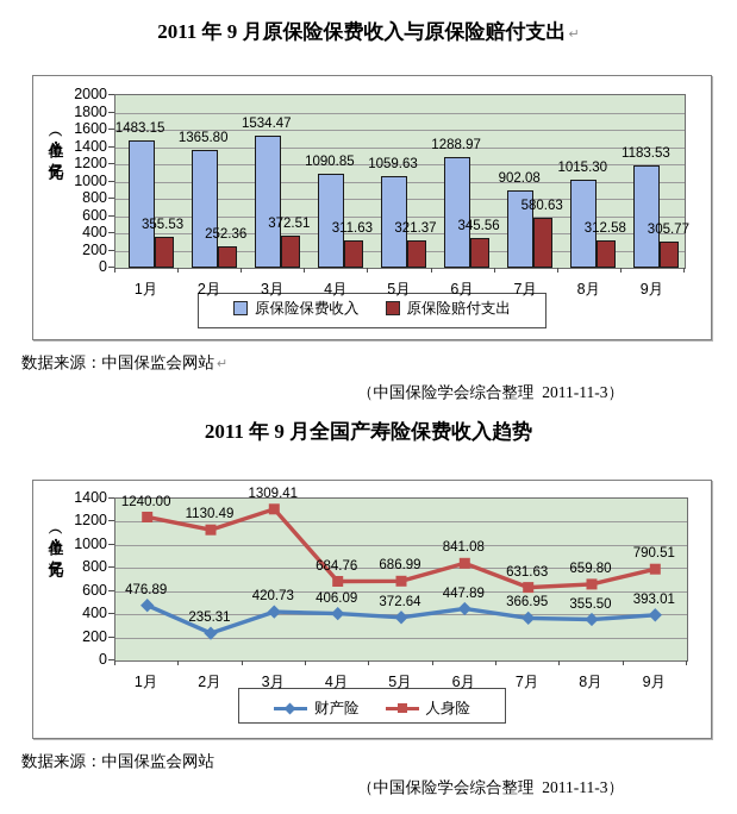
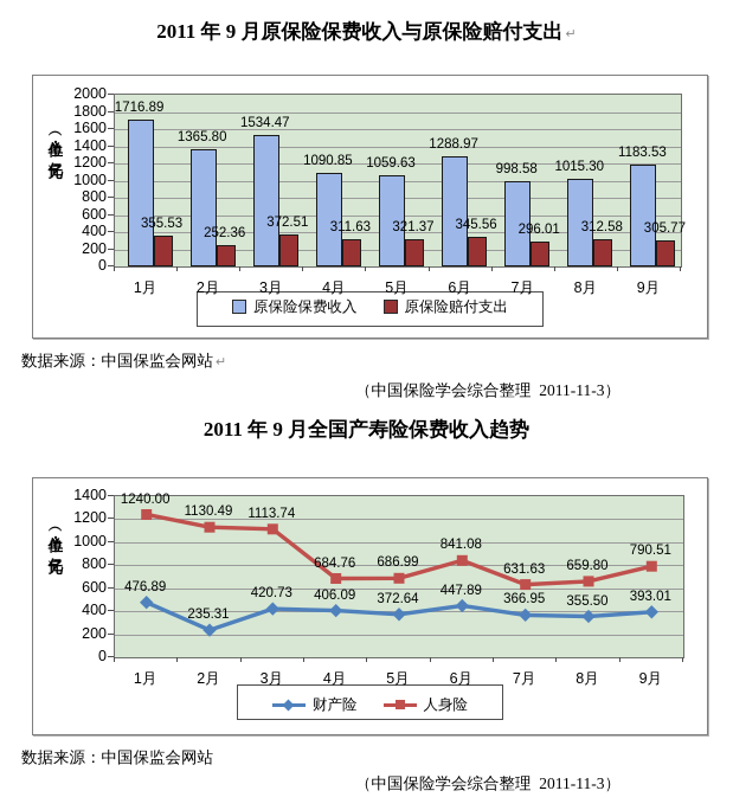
2011 年 9 月原保险保费收入与原保险赔付支出/原保险保费收入/1月: 1483.15 -> 1716.89
2011 年 9 月原保险保费收入与原保险赔付支出/原保险保费收入/7月: 902.08 -> 998.58
2011 年 9 月原保险保费收入与原保险赔付支出/原保险赔付支出/7月: 580.63 -> 296.01
2011 年 9 月全国产寿险保费收入趋势/人身险/3月: 1309.41 -> 1113.74
